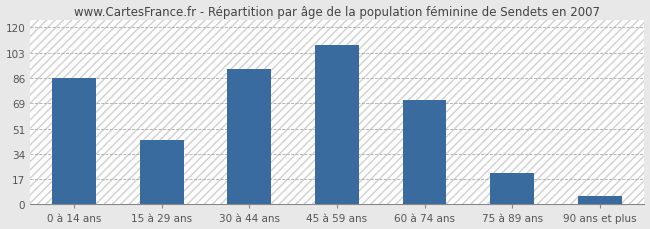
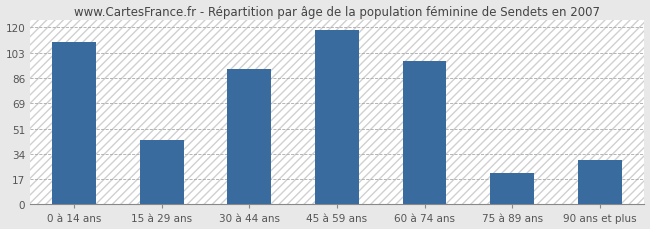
0 à 14 ans: 86 -> 110
45 à 59 ans: 108 -> 118
60 à 74 ans: 71 -> 97
90 ans et plus: 6 -> 30
